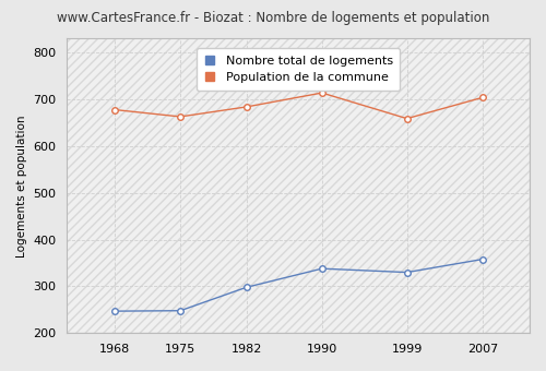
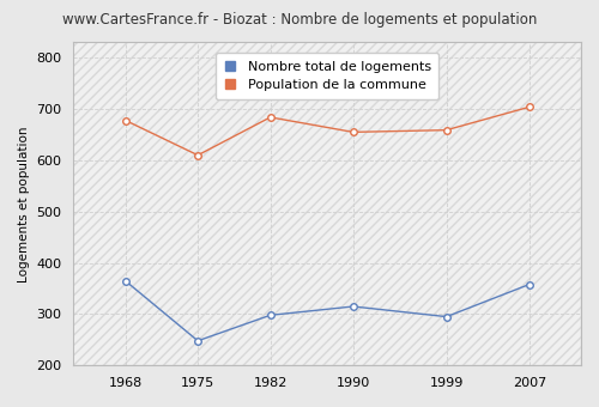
Nombre total de logements/1968: 247 -> 365
Population de la commune/1975: 663 -> 610
Nombre total de logements/1990: 338 -> 315
Population de la commune/1990: 714 -> 655
Nombre total de logements/1999: 330 -> 295
